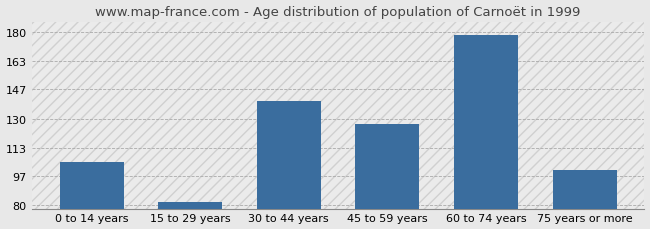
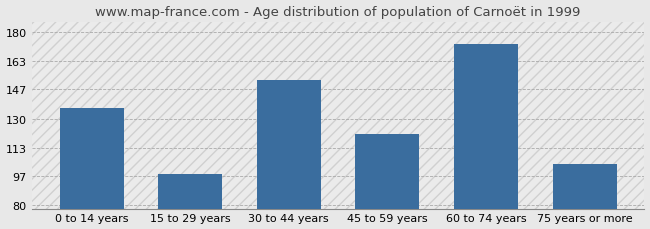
0 to 14 years: 105 -> 136
15 to 29 years: 82 -> 98
30 to 44 years: 140 -> 152
45 to 59 years: 127 -> 121
60 to 74 years: 178 -> 173
75 years or more: 100 -> 104
